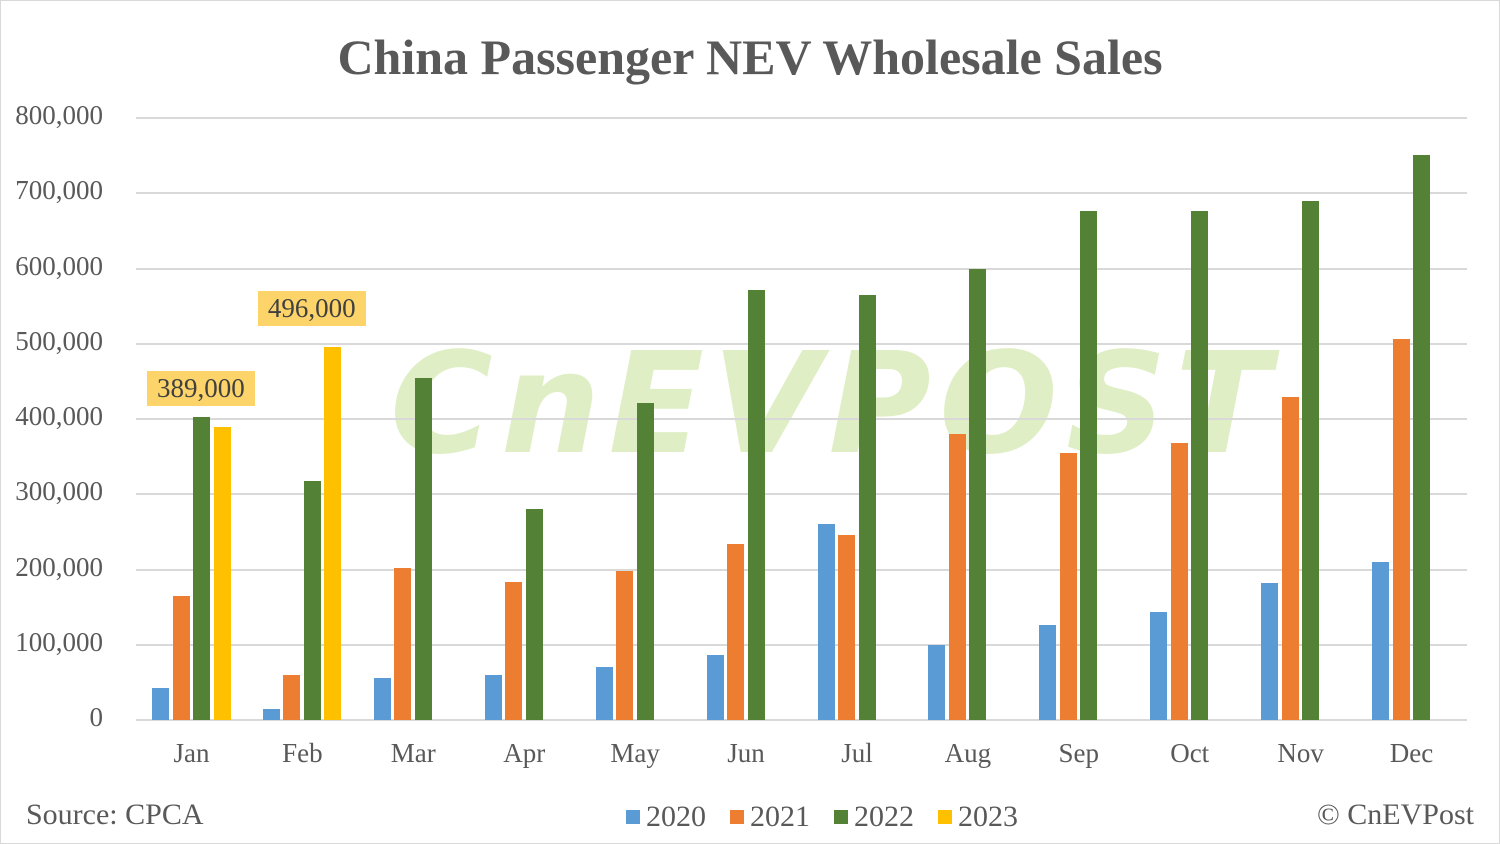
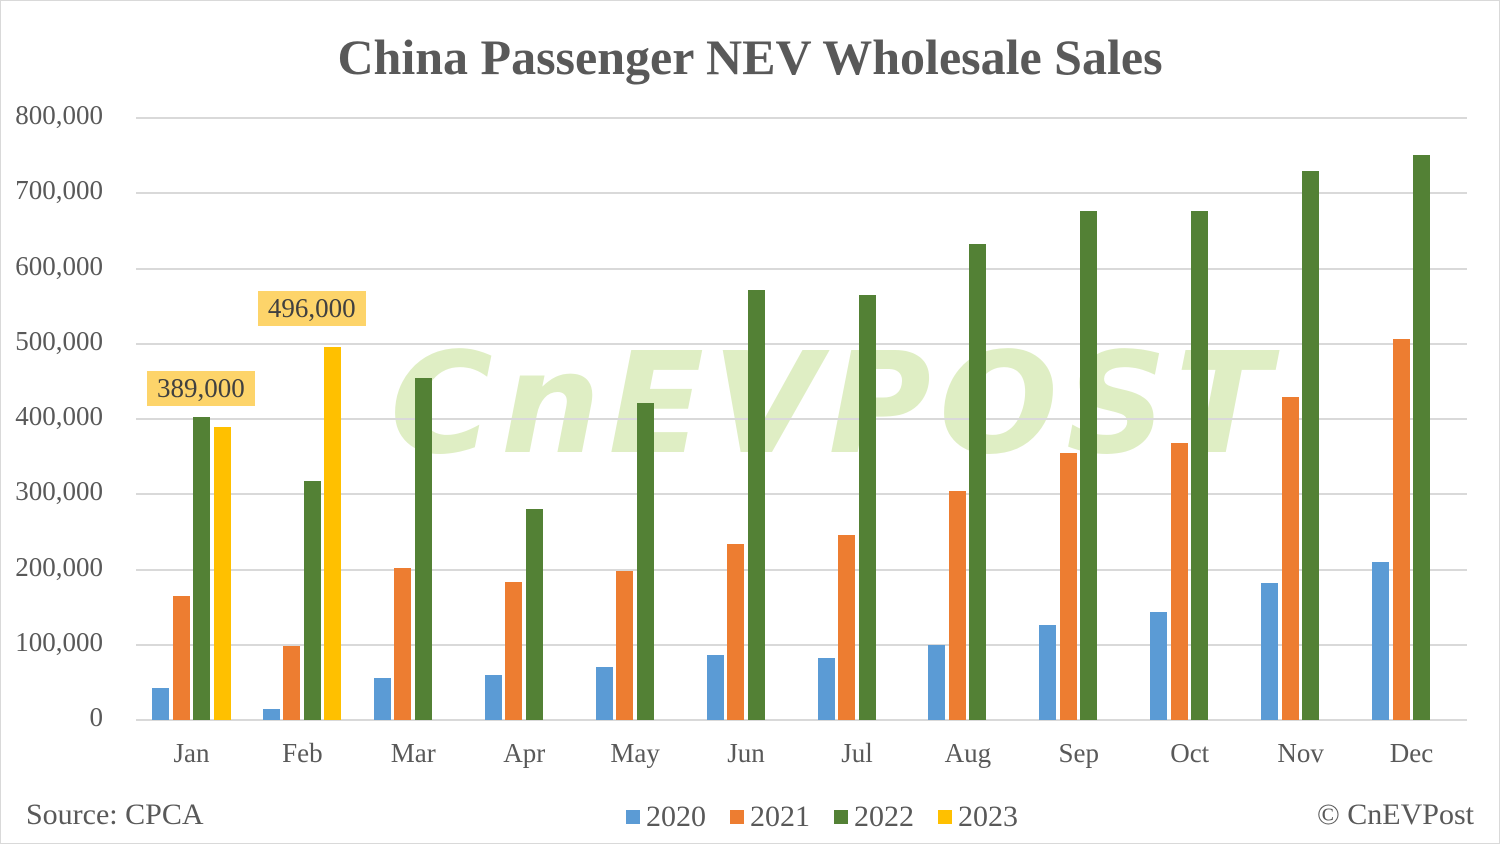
2021/Feb: 60000 -> 100000
2020/Jul: 260000 -> 80000
2021/Aug: 380000 -> 300000
2022/Aug: 600000 -> 630000
2022/Nov: 690000 -> 730000
